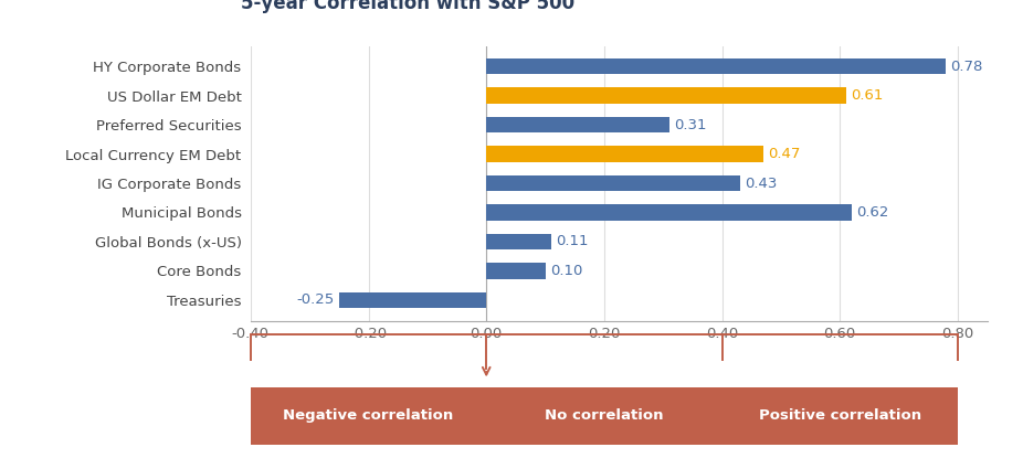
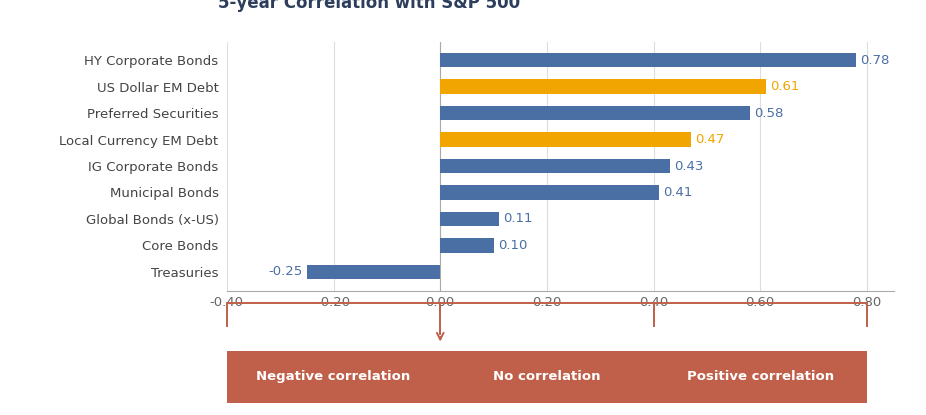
Preferred Securities: 0.31 -> 0.58
Municipal Bonds: 0.62 -> 0.41
